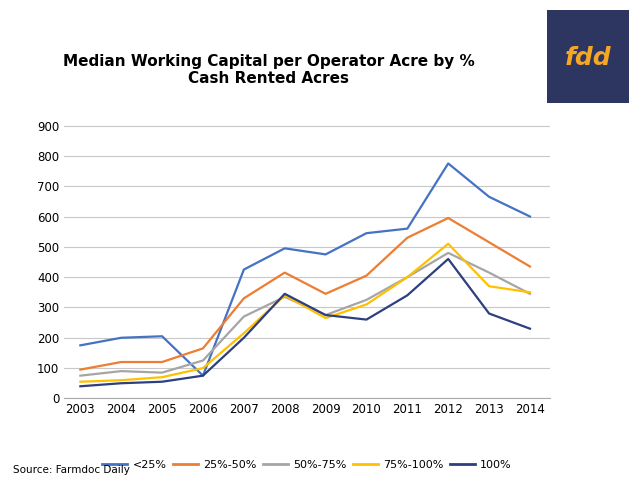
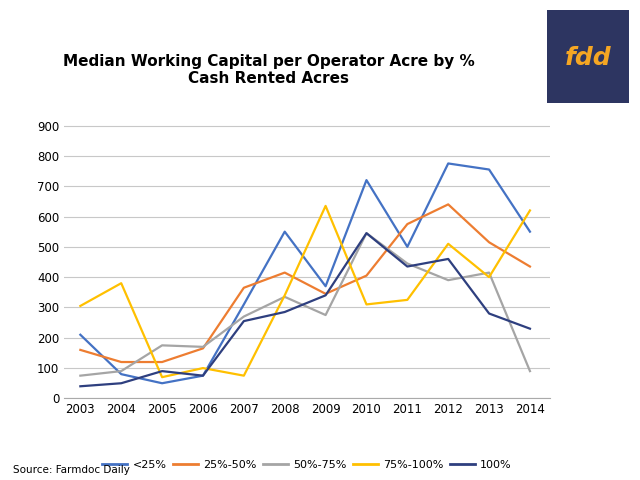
<25%/2003: 175 -> 210
25%-50%/2003: 95 -> 160
75%-100%/2003: 55 -> 305
<25%/2004: 200 -> 80
75%-100%/2004: 60 -> 380
<25%/2005: 205 -> 50
50%-75%/2005: 85 -> 175
100%/2005: 55 -> 90
50%-75%/2006: 125 -> 170
<25%/2007: 425 -> 310
25%-50%/2007: 330 -> 365
75%-100%/2007: 215 -> 75
100%/2007: 200 -> 255
<25%/2008: 495 -> 550
100%/2008: 345 -> 285
<25%/2009: 475 -> 370
75%-100%/2009: 265 -> 635
100%/2009: 275 -> 340
<25%/2010: 545 -> 720
50%-75%/2010: 325 -> 545
100%/2010: 260 -> 545
<25%/2011: 560 -> 500
25%-50%/2011: 530 -> 575
50%-75%/2011: 400 -> 445
75%-100%/2011: 400 -> 325
100%/2011: 340 -> 435
25%-50%/2012: 595 -> 640
50%-75%/2012: 480 -> 390
<25%/2013: 665 -> 755
75%-100%/2013: 370 -> 400
<25%/2014: 600 -> 550
50%-75%/2014: 345 -> 90
75%-100%/2014: 350 -> 620
